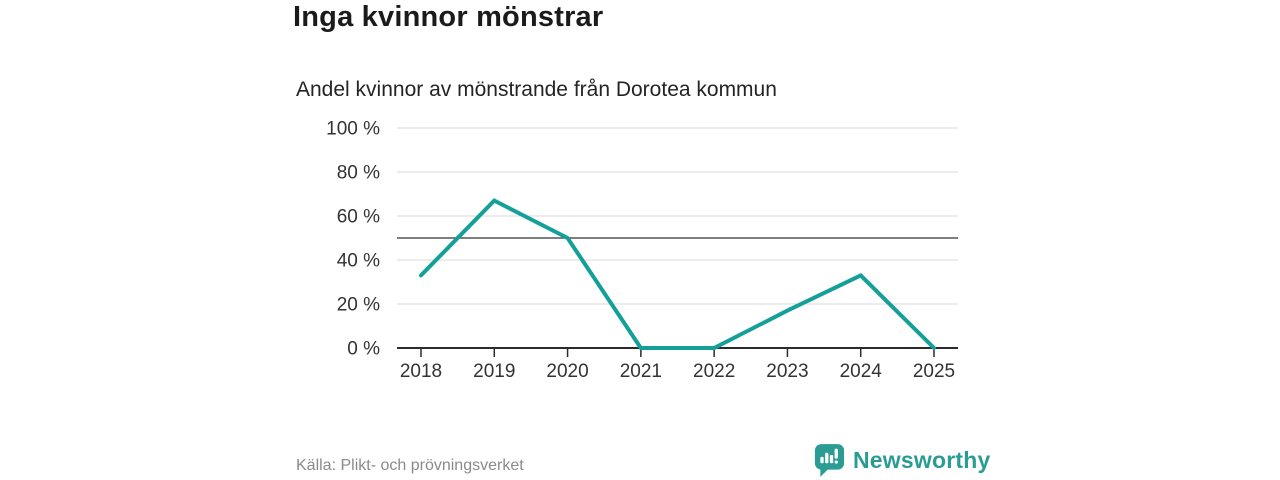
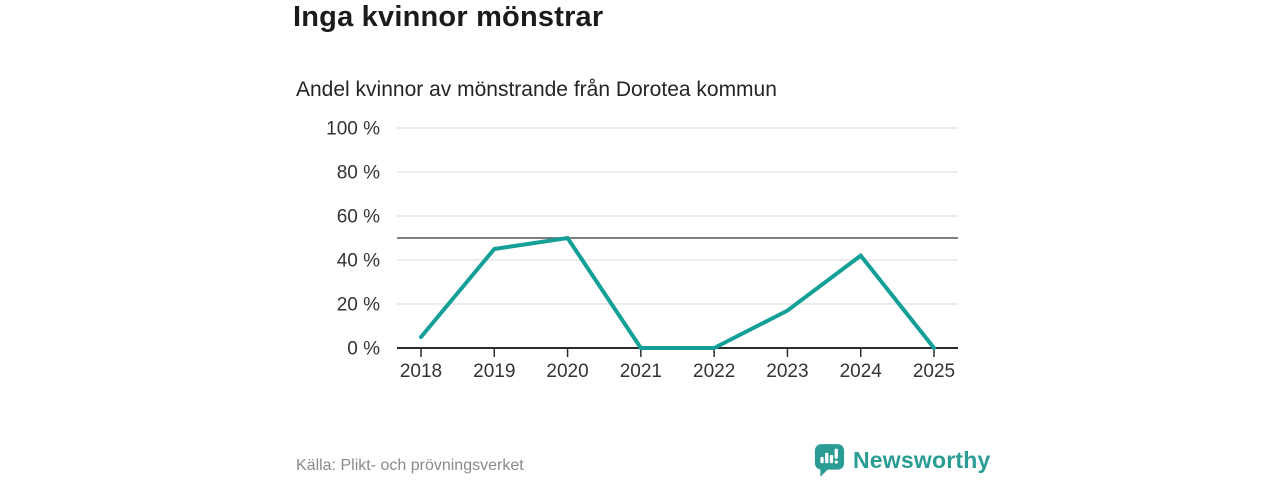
2018: 33% -> 5%
2019: 67% -> 45%
2024: 33% -> 42%
